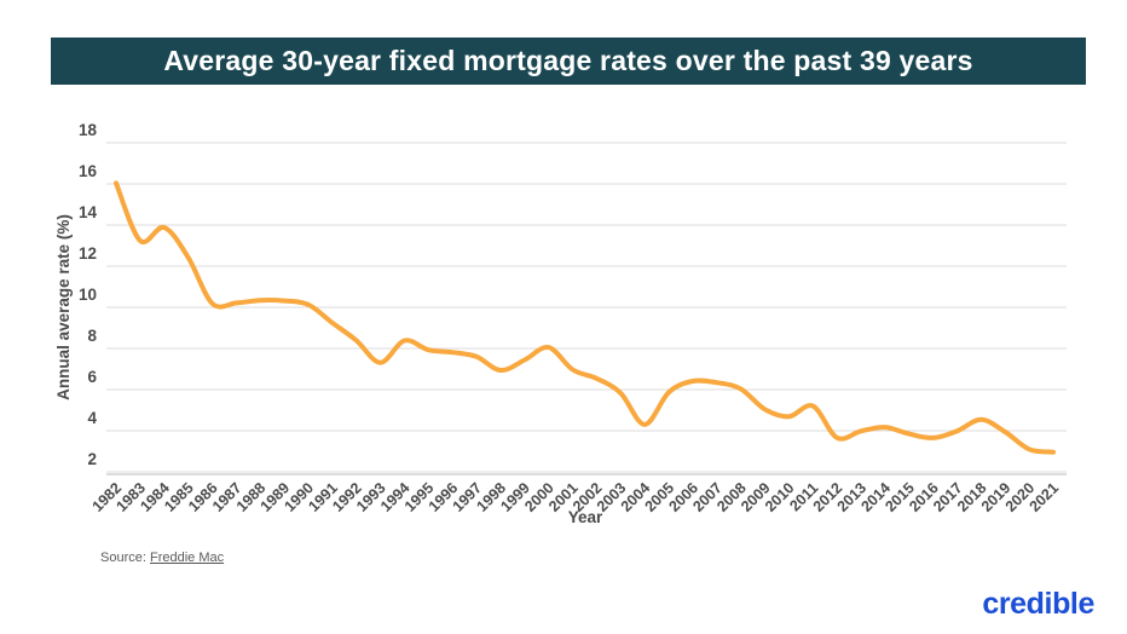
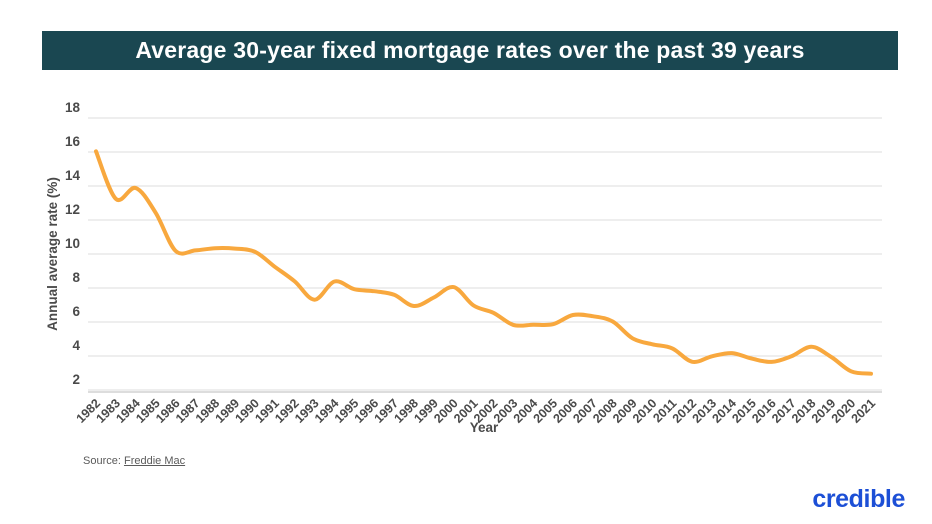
2004: 4.3 -> 5.8
2011: 5.2 -> 4.5
